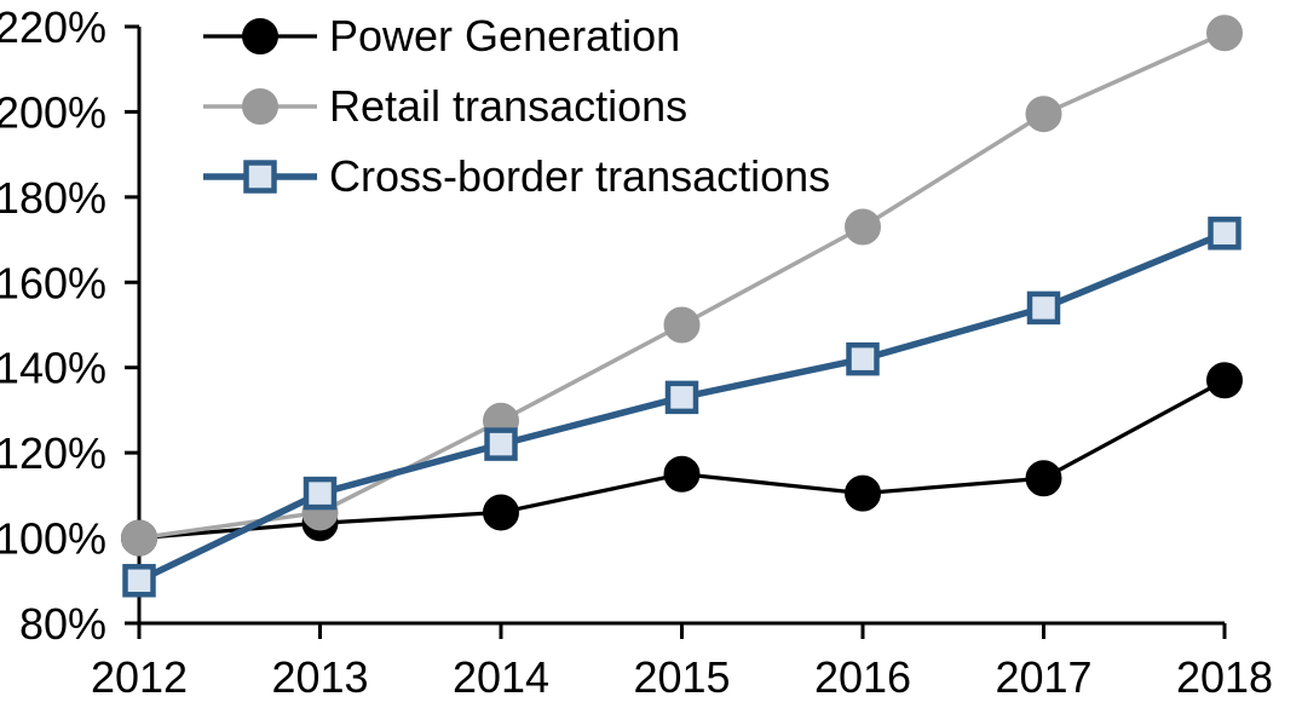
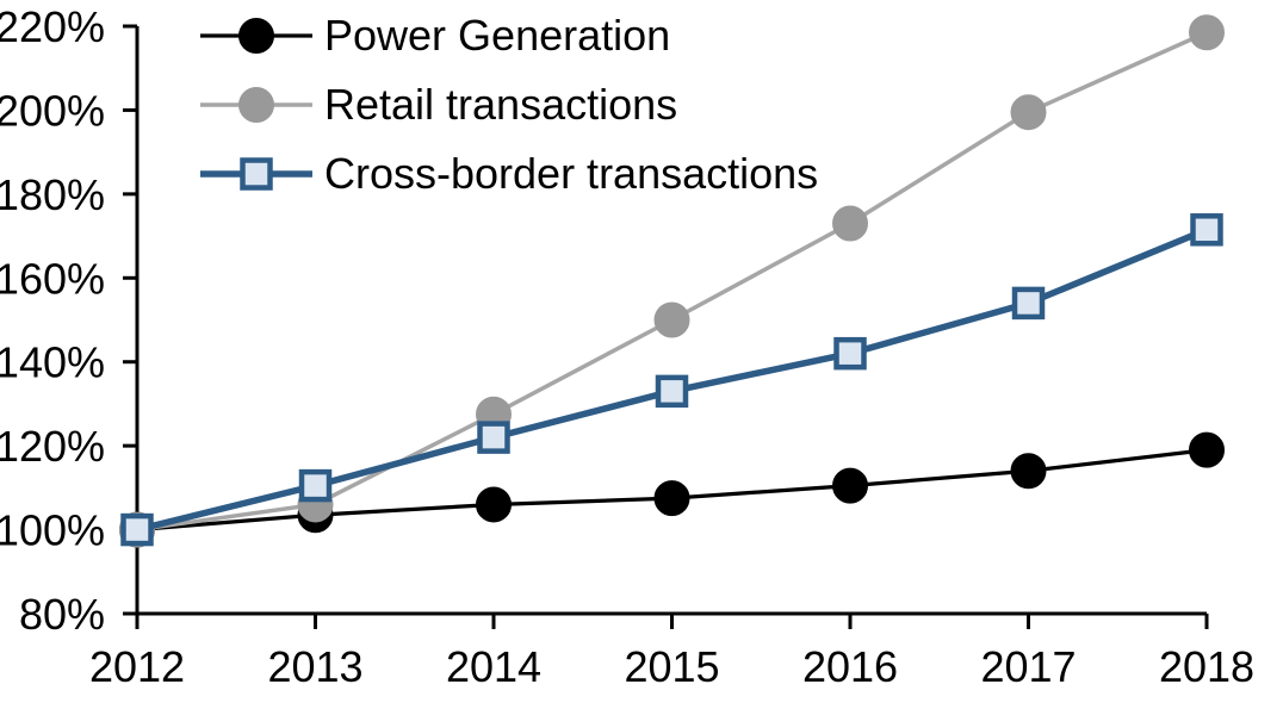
Cross-border transactions/2012: 90% -> 100%
Power Generation/2015: 115% -> 108%
Power Generation/2018: 137% -> 119%
